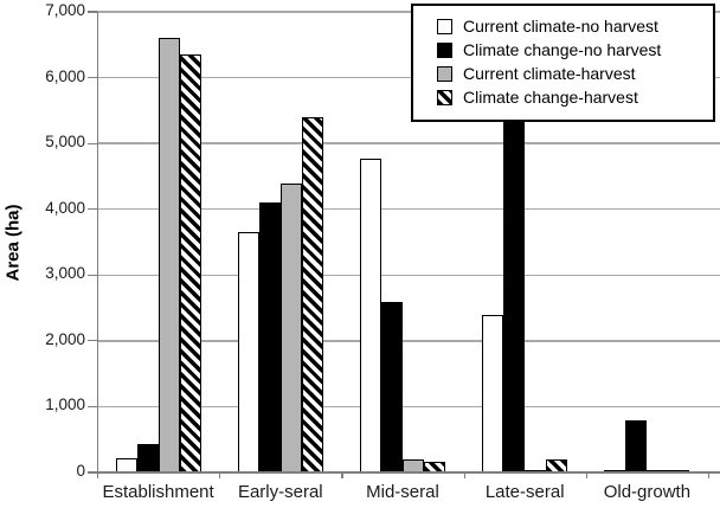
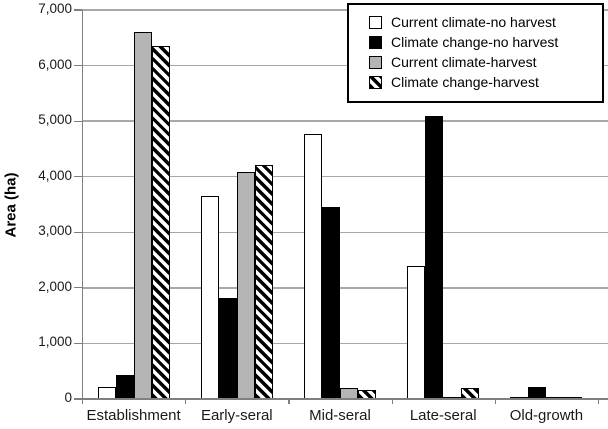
Climate change-no harvest/Early-seral: 4100 -> 1800
Current climate-harvest/Early-seral: 4400 -> 4100
Climate change-harvest/Early-seral: 5400 -> 4200
Climate change-no harvest/Mid-seral: 2600 -> 3500
Climate change-no harvest/Late-seral: 5400 -> 5100
Climate change-no harvest/Old-growth: 800 -> 200
